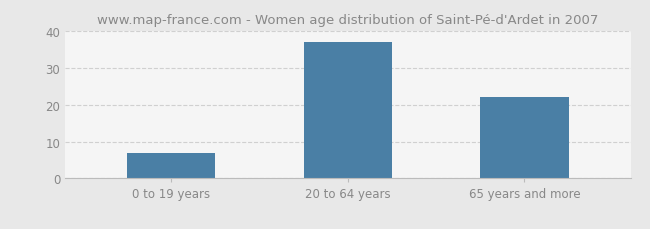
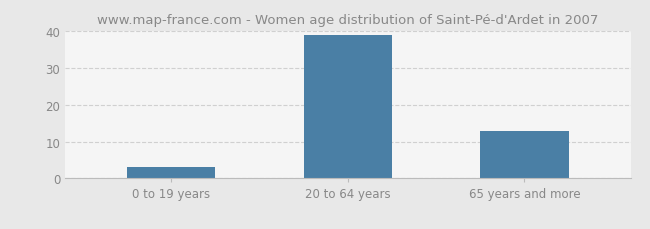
0 to 19 years: 7 -> 3
20 to 64 years: 37 -> 39
65 years and more: 22 -> 13
